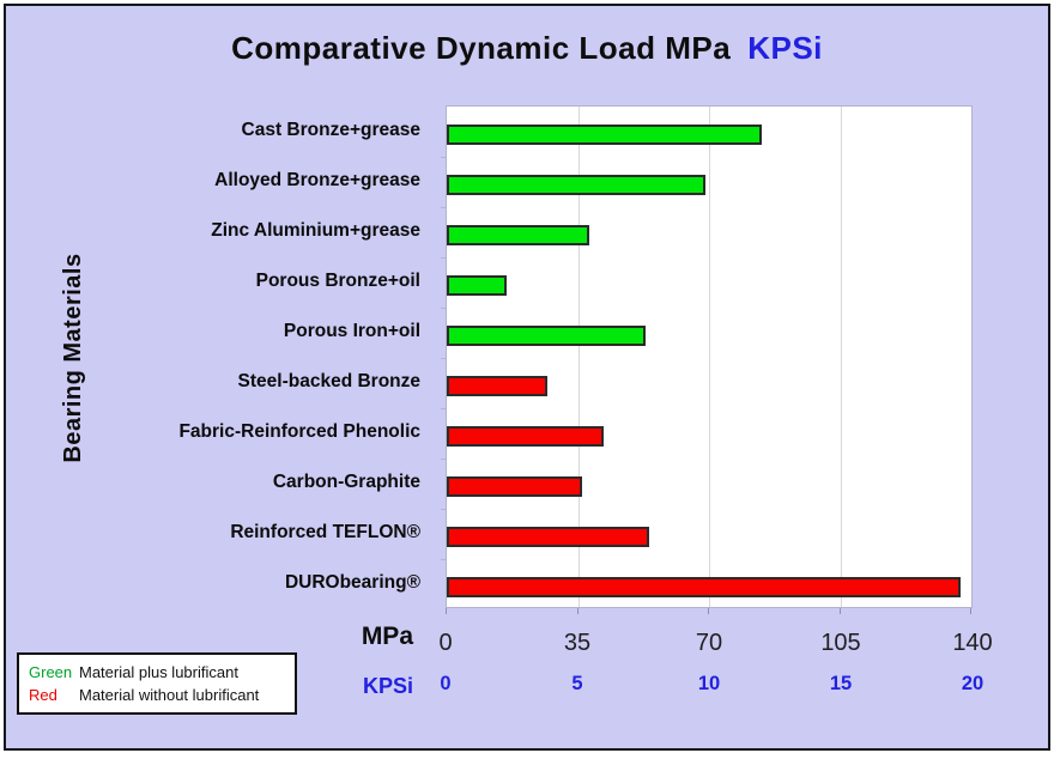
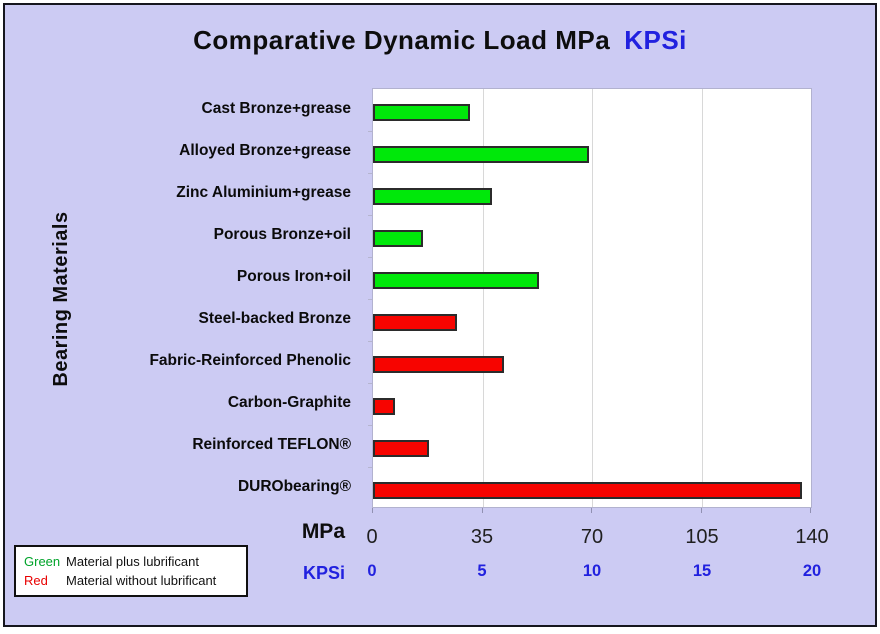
Cast Bronze+grease: 84 -> 31
Carbon-Graphite: 36 -> 7
Reinforced TEFLON®: 54 -> 18
